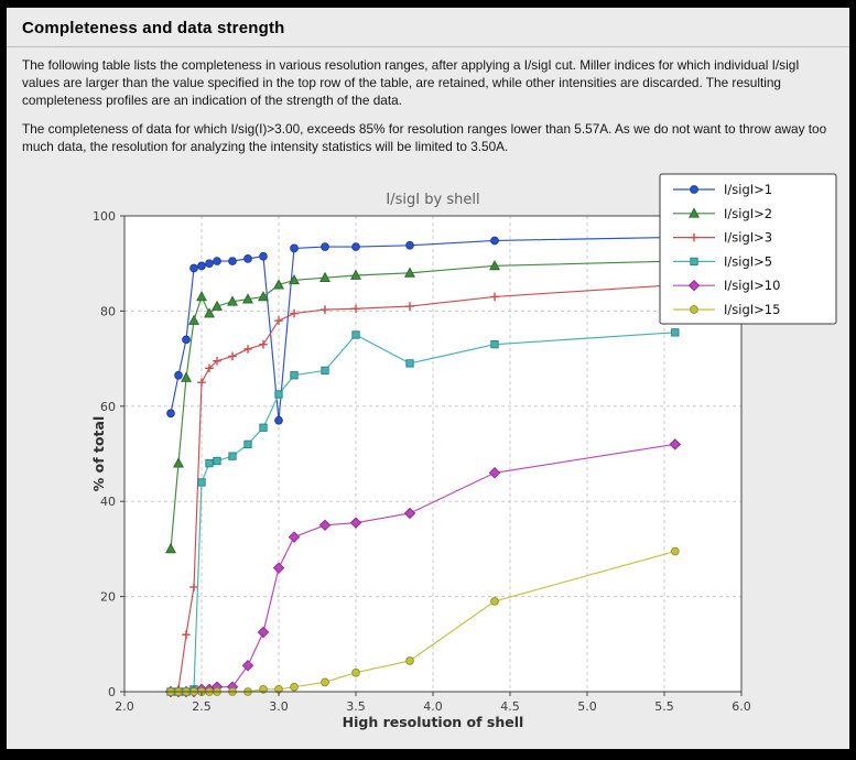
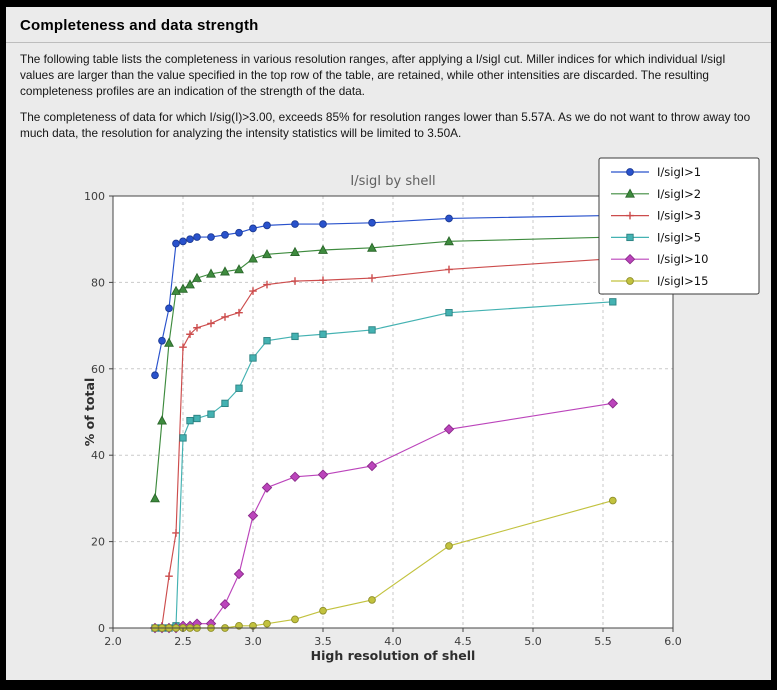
I/sigI>2/2.5: 83 -> 78
I/sigI>1/3.0: 57 -> 92
I/sigI>5/3.5: 75 -> 68
